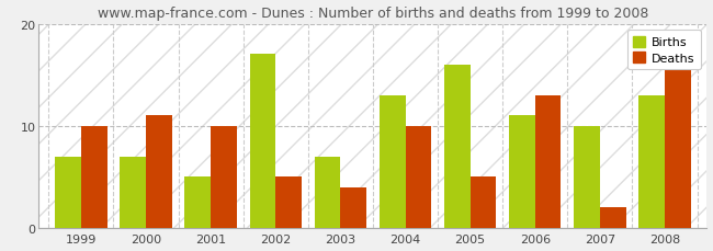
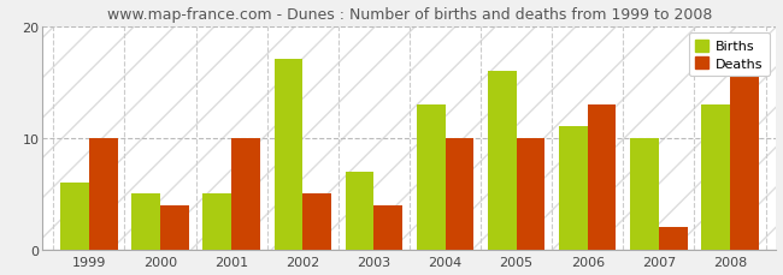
Births/1999: 7 -> 6
Births/2000: 7 -> 5
Deaths/2000: 11 -> 4
Deaths/2005: 5 -> 10
